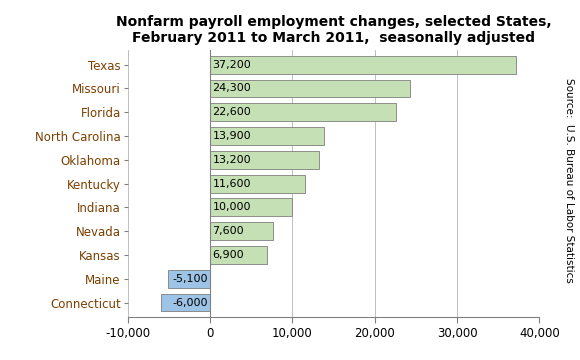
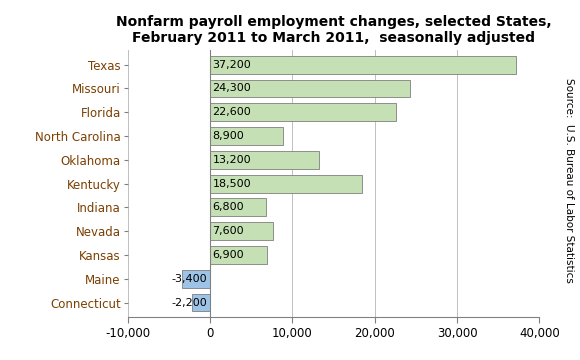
North Carolina: 13,900 -> 8,900
Kentucky: 11,600 -> 18,500
Indiana: 10,000 -> 6,800
Maine: -5,100 -> -3,400
Connecticut: -6,000 -> -2,200
